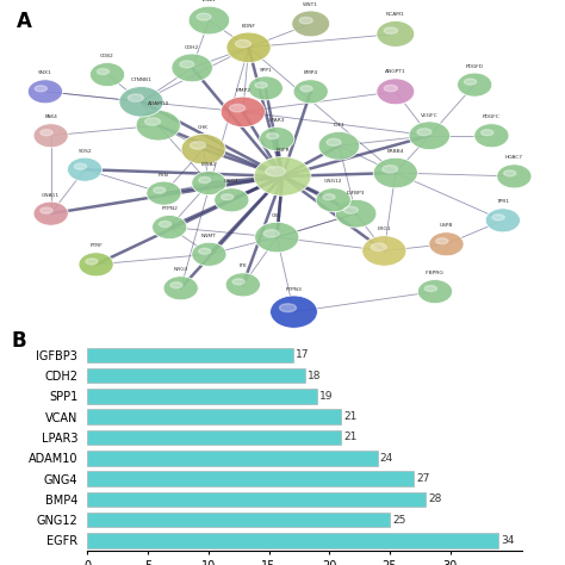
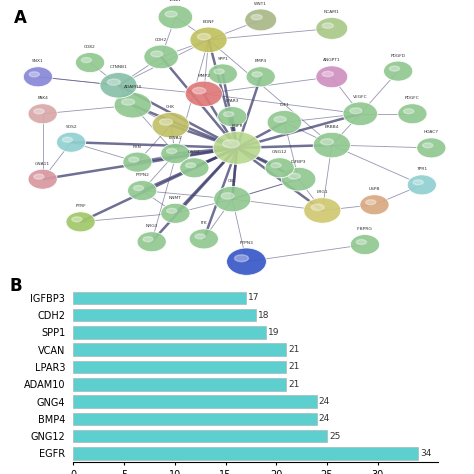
ADAM10: 24 -> 21
GNG4: 27 -> 24
BMP4: 28 -> 24
